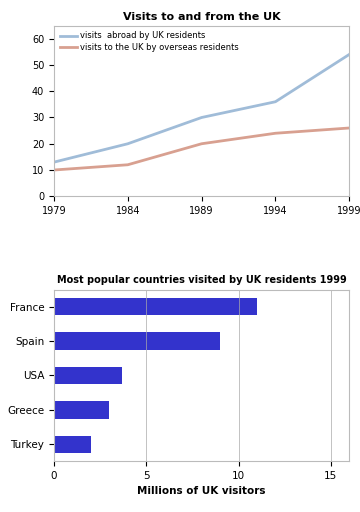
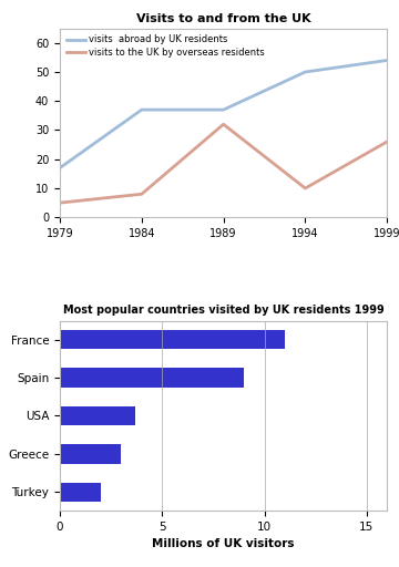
Visits to and from the UK/visits abroad by UK residents/1979: 13 -> 17
Visits to and from the UK/visits to the UK by overseas residents/1979: 10 -> 5
Visits to and from the UK/visits abroad by UK residents/1984: 20 -> 37
Visits to and from the UK/visits to the UK by overseas residents/1984: 12 -> 8
Visits to and from the UK/visits abroad by UK residents/1989: 30 -> 37
Visits to and from the UK/visits to the UK by overseas residents/1989: 20 -> 32
Visits to and from the UK/visits abroad by UK residents/1994: 36 -> 50
Visits to and from the UK/visits to the UK by overseas residents/1994: 24 -> 10
